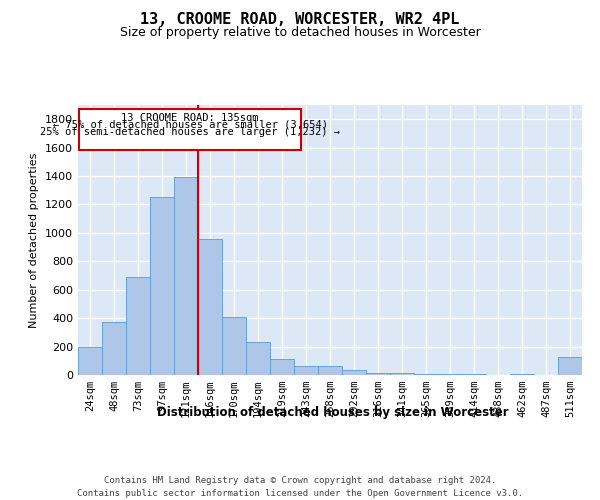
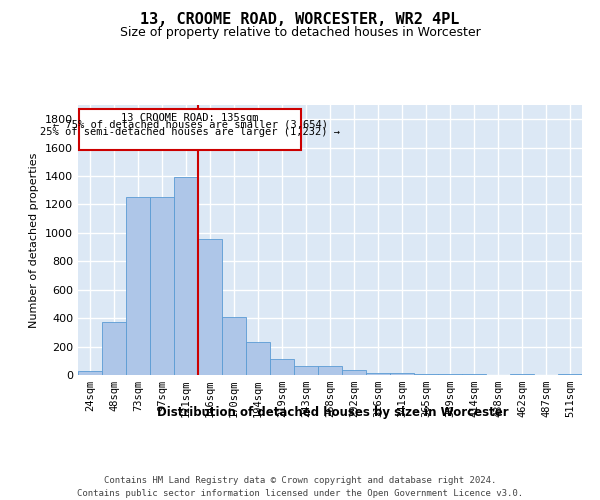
24sqm: 200 -> 30
73sqm: 690 -> 1250
511sqm: 130 -> 0
